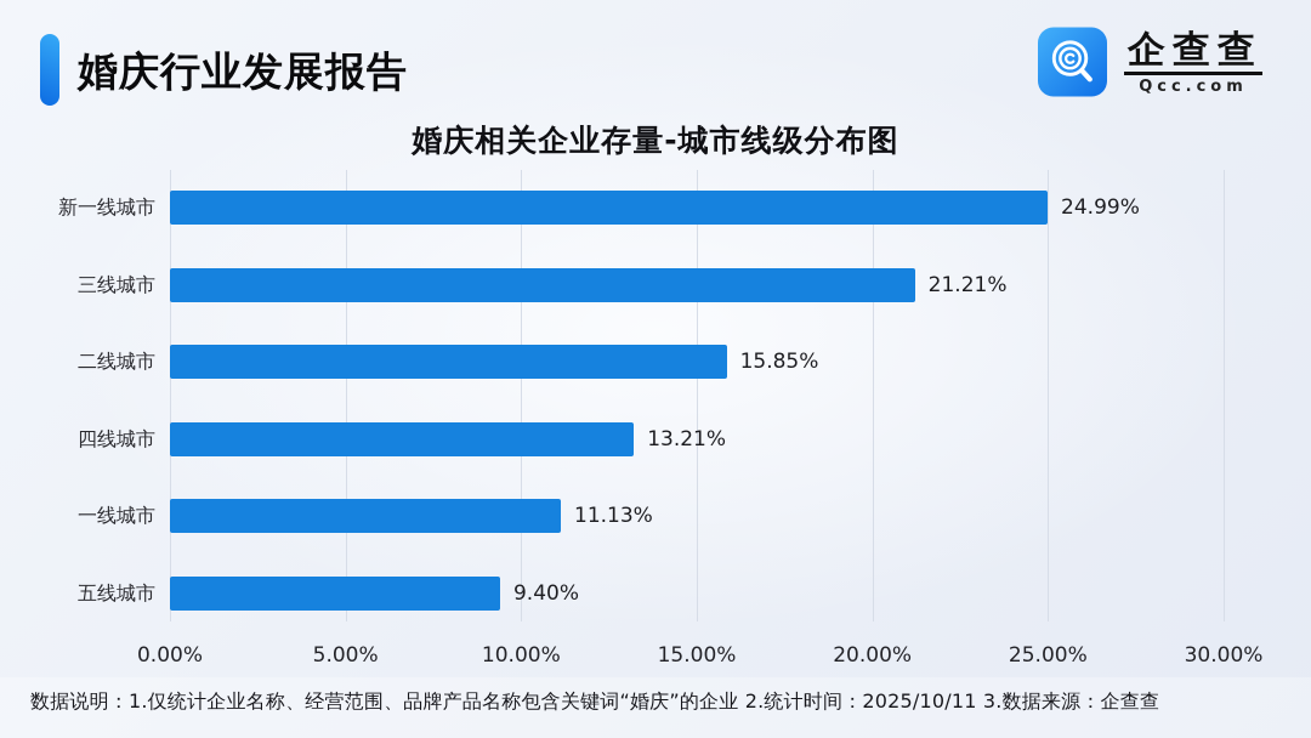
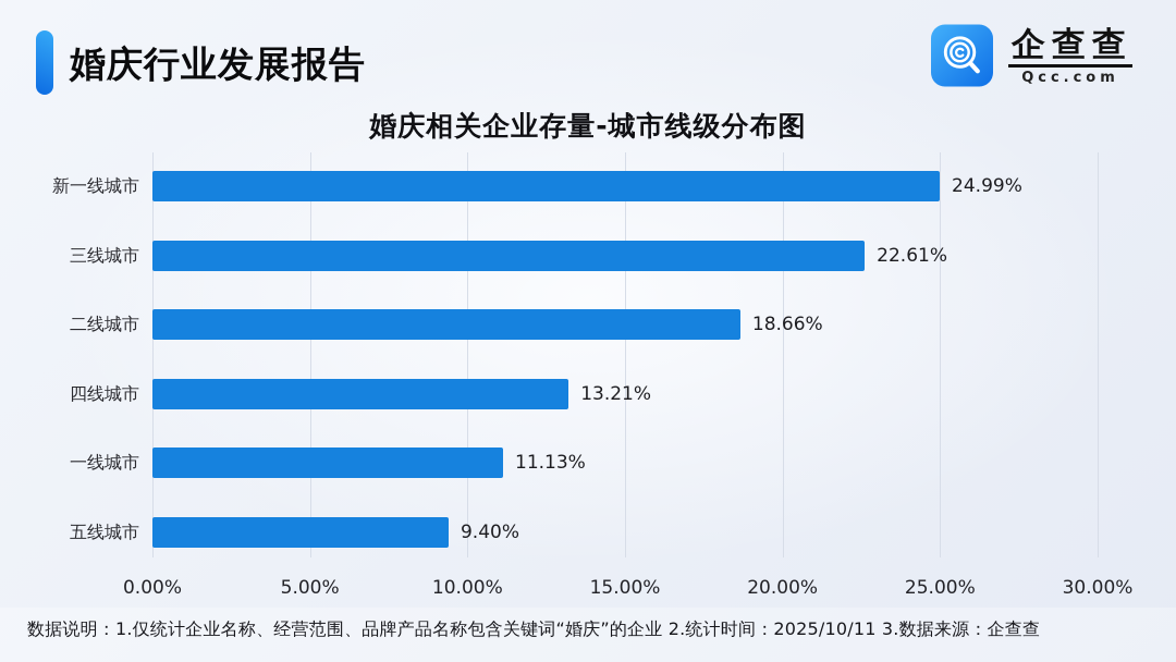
三线城市: 21.21% -> 22.61%
二线城市: 15.85% -> 18.66%
